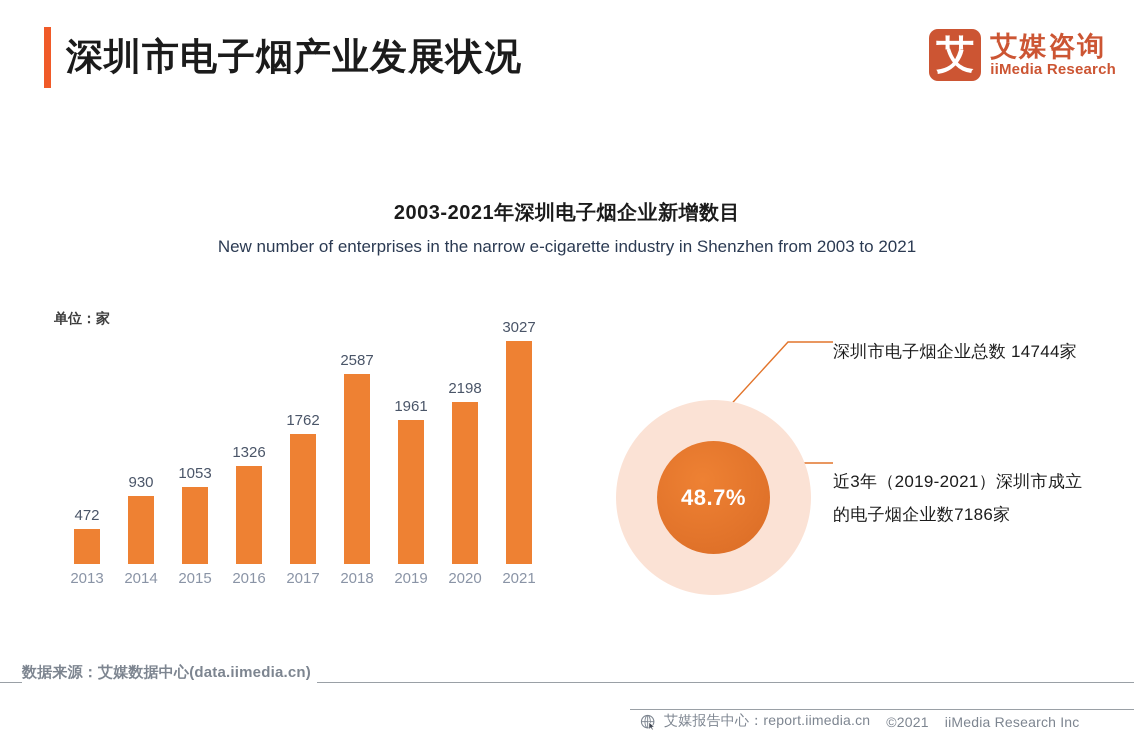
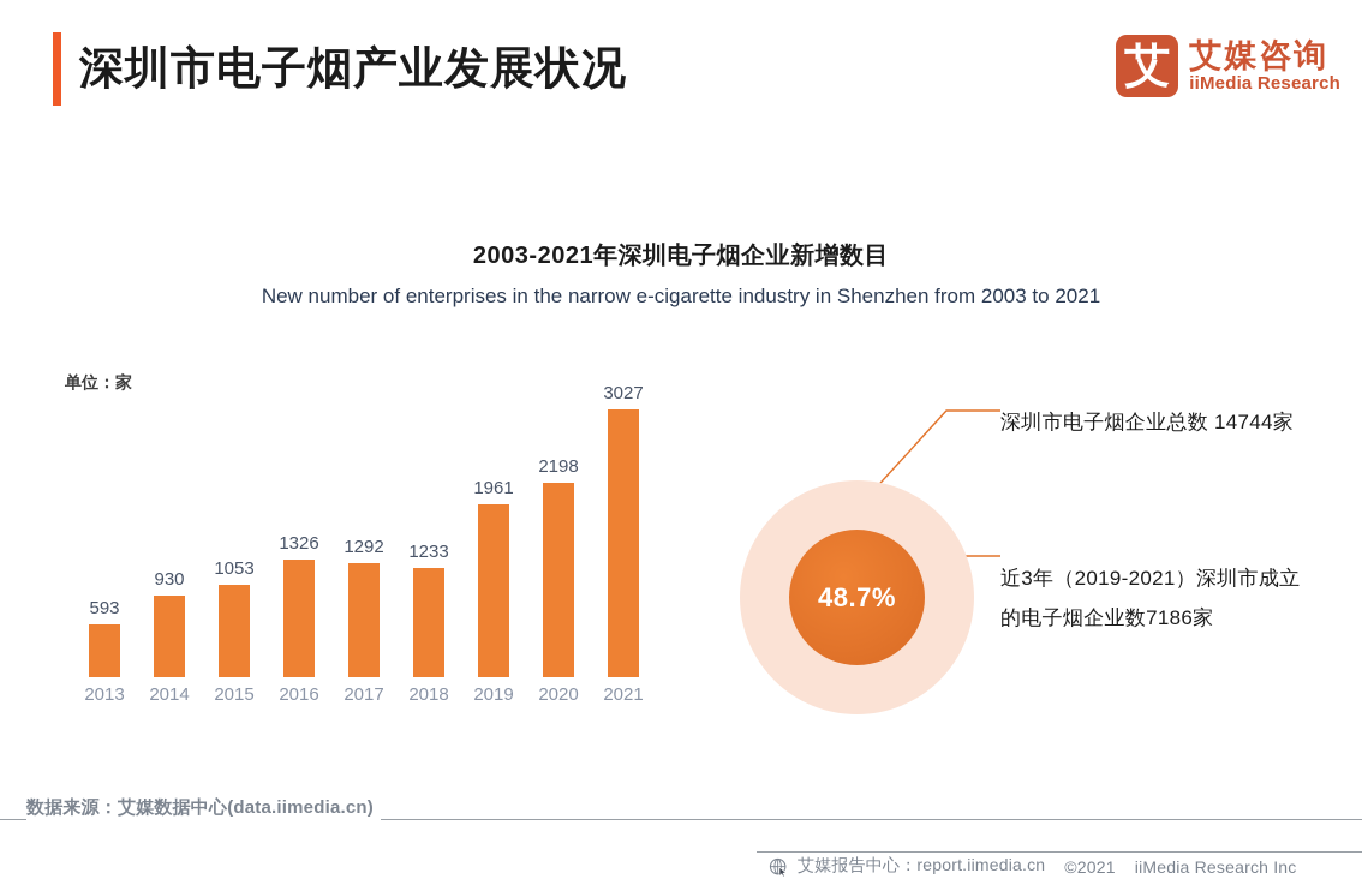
2013: 472 -> 593
2017: 1762 -> 1292
2018: 2587 -> 1233
